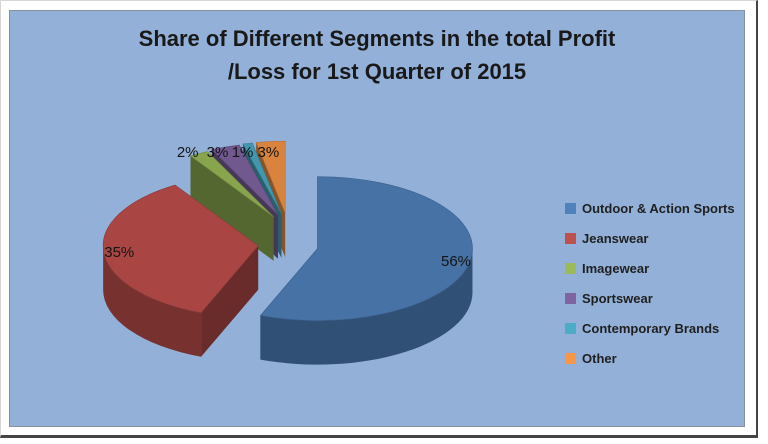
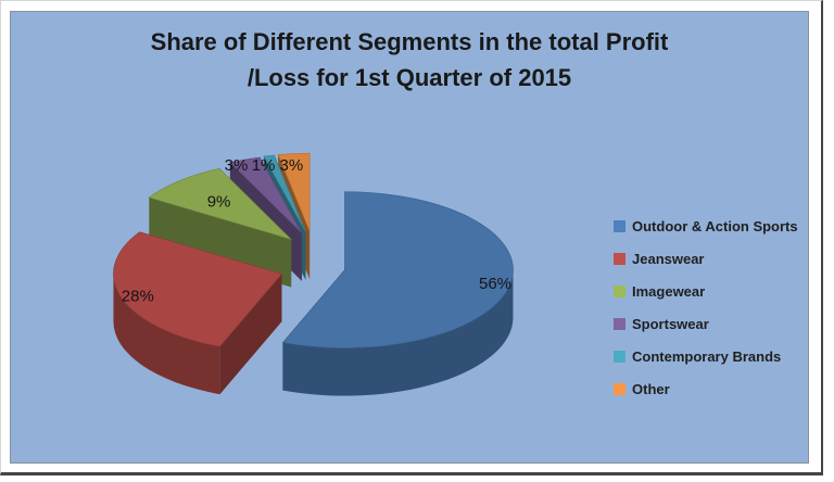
Jeanswear: 35% -> 28%
Imagewear: 2% -> 9%
